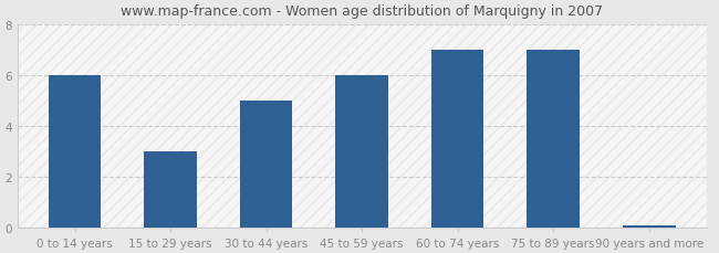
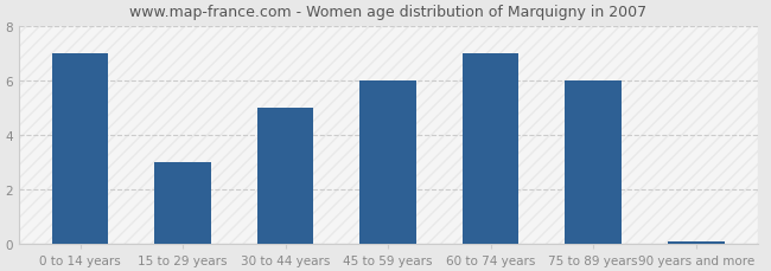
0 to 14 years: 6.0 -> 7.0
75 to 89 years: 7.0 -> 6.0
